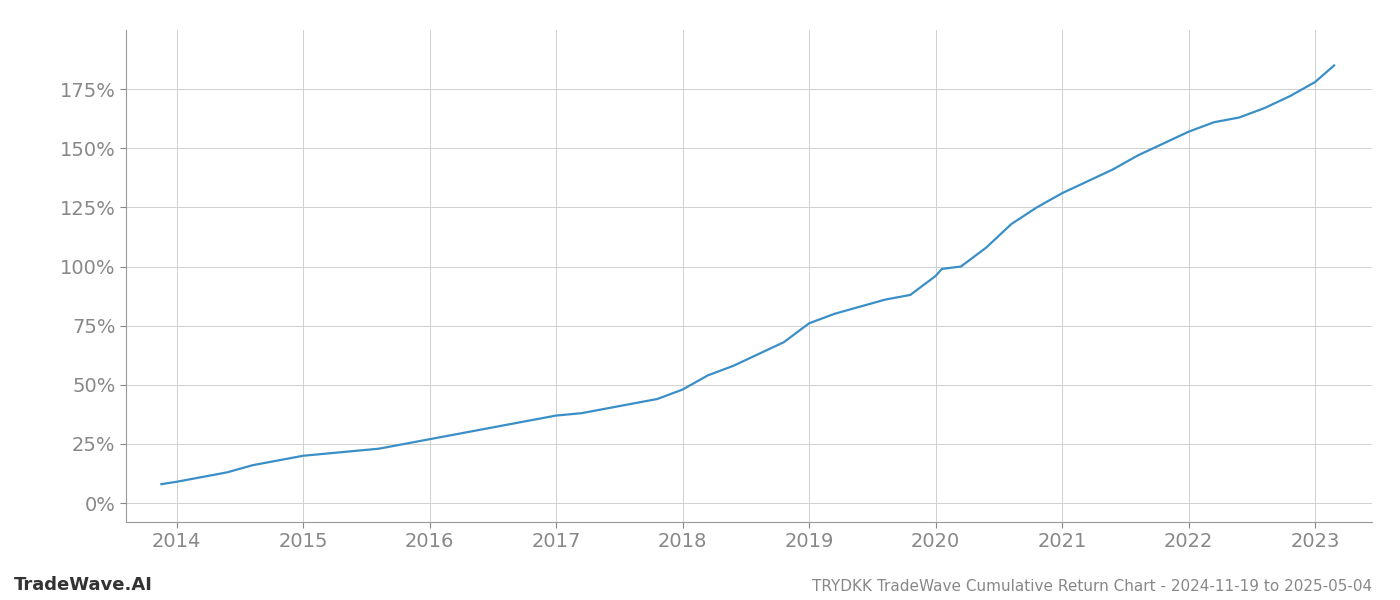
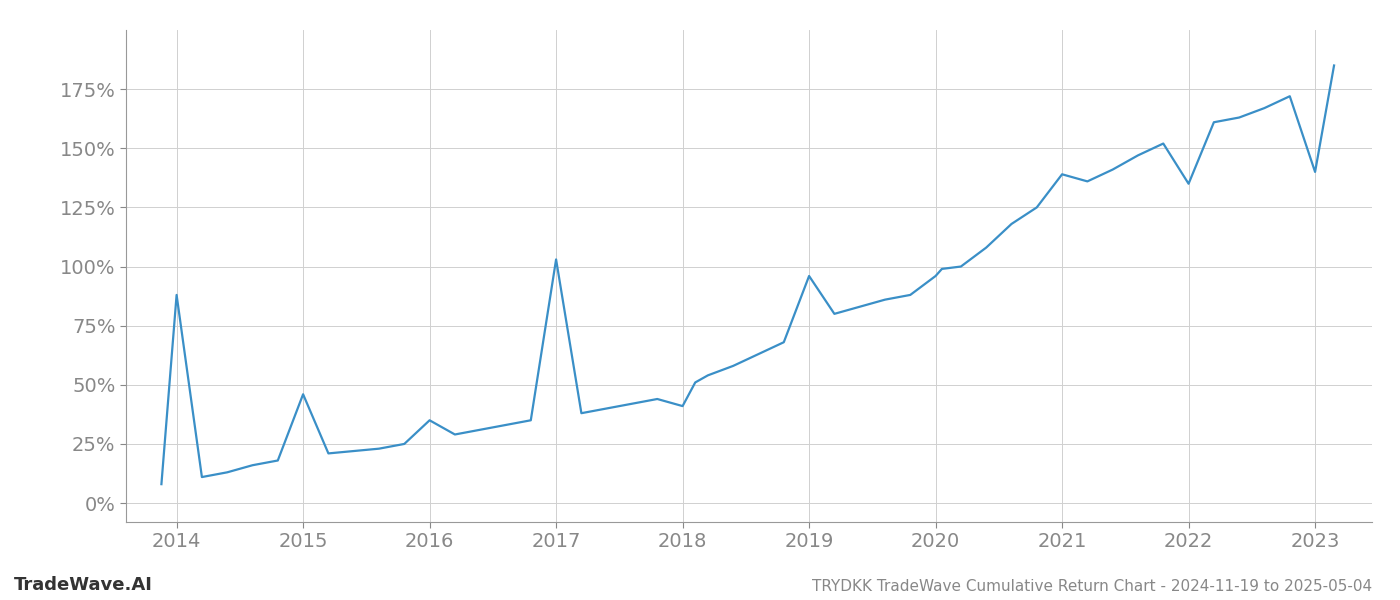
2014: 9% -> 88%
2015: 20% -> 46%
2016: 27% -> 35%
2017: 37% -> 103%
2018: 48% -> 41%
2019: 76% -> 96%
2021: 131% -> 139%
2022: 157% -> 135%
2023: 178% -> 140%
